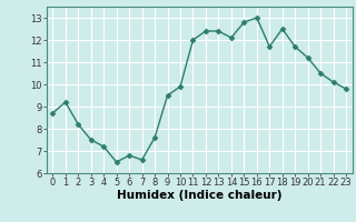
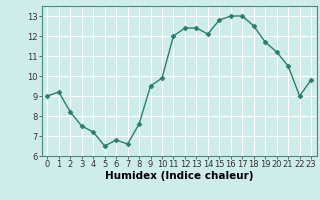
0: 8.7 -> 9.0
17: 11.7 -> 13.0
22: 10.1 -> 9.0
